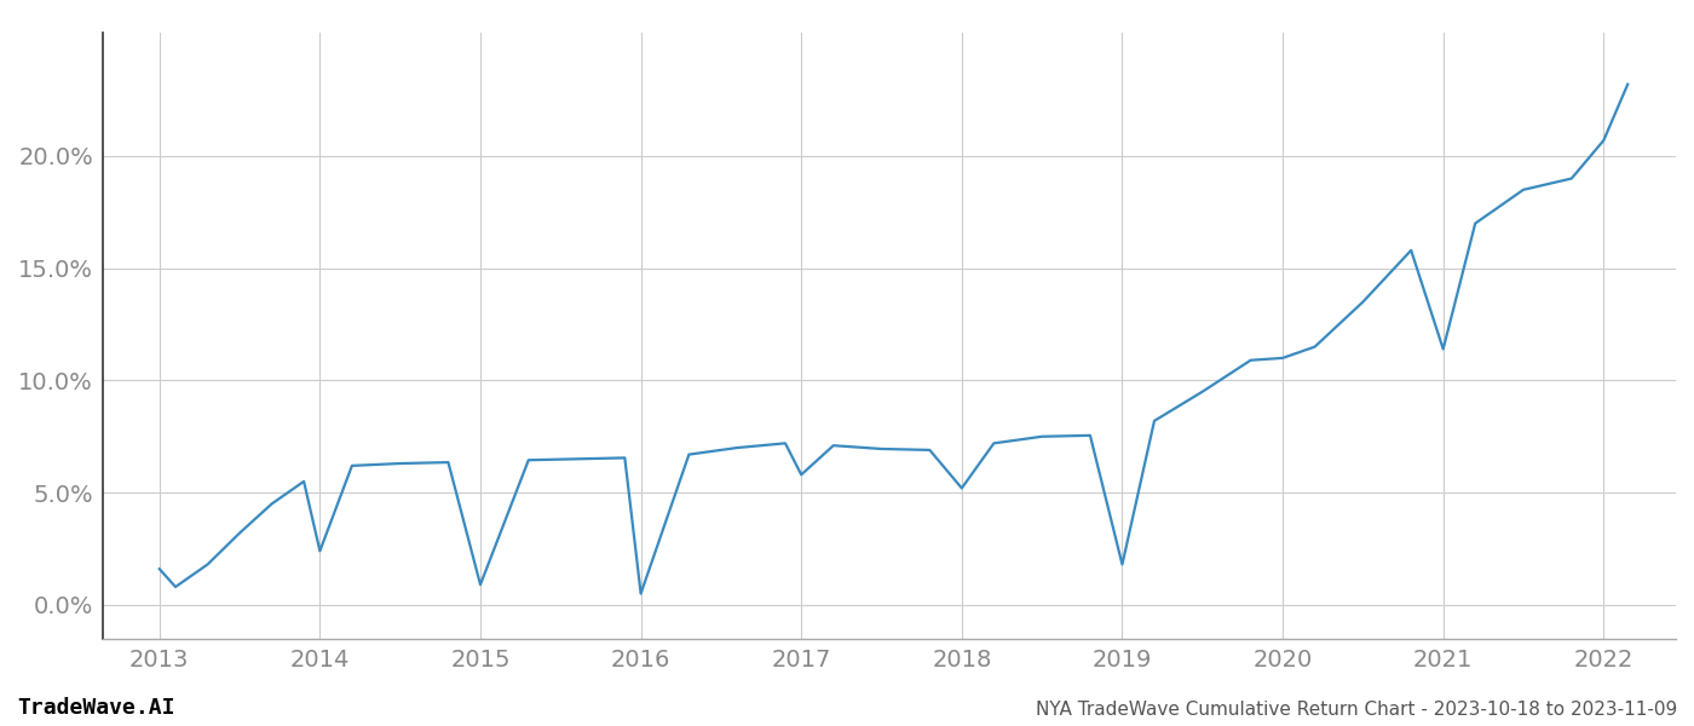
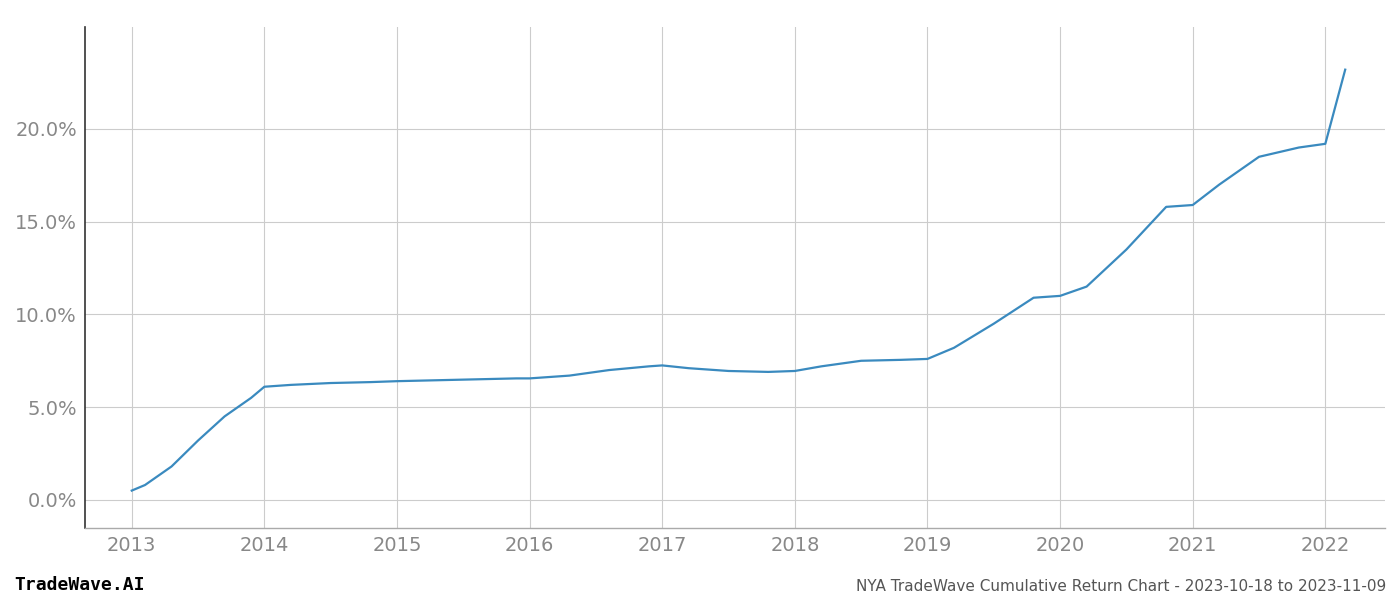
2013: 1.6% -> 0.5%
2014: 2.4% -> 6.1%
2015: 0.9% -> 6.4%
2016: 0.5% -> 6.5%
2017: 5.8% -> 7.2%
2018: 5.2% -> 7.0%
2019: 1.8% -> 7.6%
2021: 11.4% -> 15.9%
2022: 20.7% -> 19.2%
